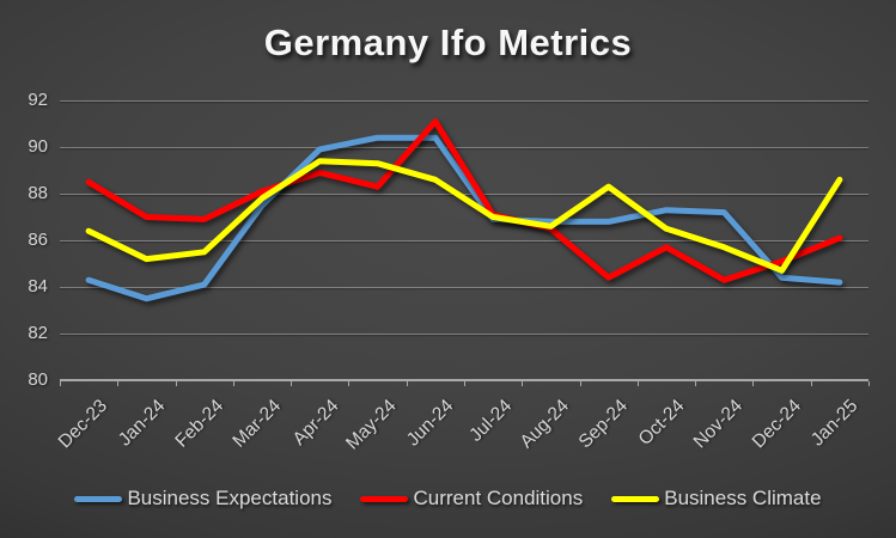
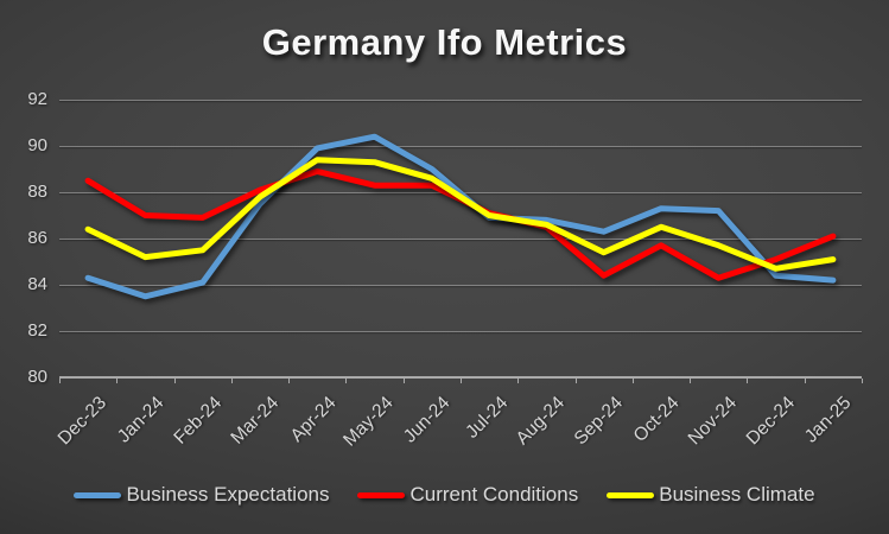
Business Expectations/Jun-24: 90.4 -> 89.0
Current Conditions/Jun-24: 91.1 -> 88.3
Business Expectations/Sep-24: 86.8 -> 86.3
Business Climate/Sep-24: 88.3 -> 85.4
Business Climate/Jan-25: 88.6 -> 85.1
